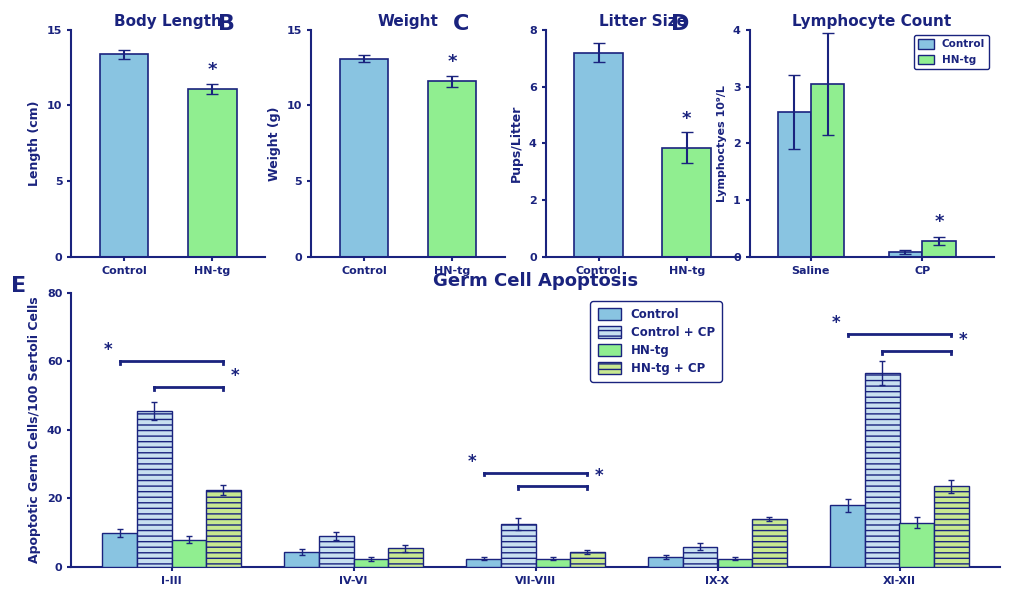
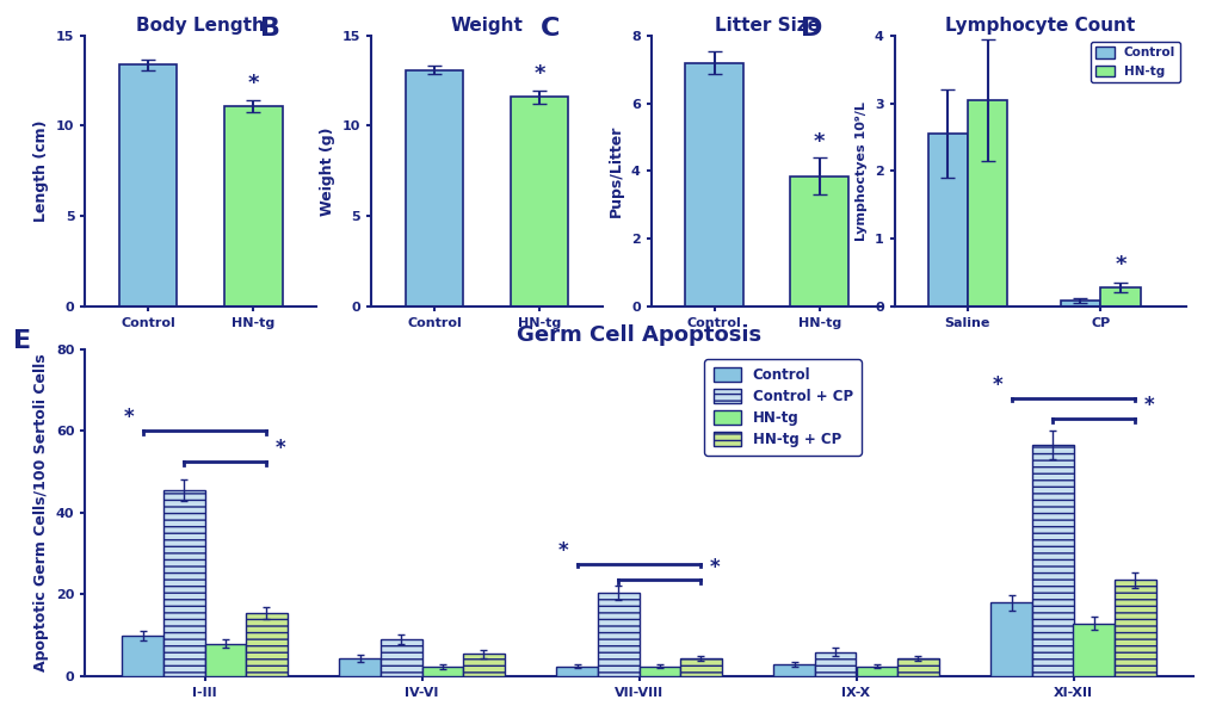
Germ Cell Apoptosis/HN-tg + CP/I-III: 22.5 -> 15.5
Germ Cell Apoptosis/Control + CP/VII-VIII: 12.5 -> 20.5
Germ Cell Apoptosis/HN-tg + CP/IX-X: 14.0 -> 4.5
